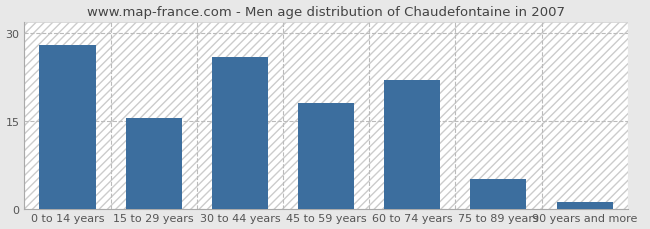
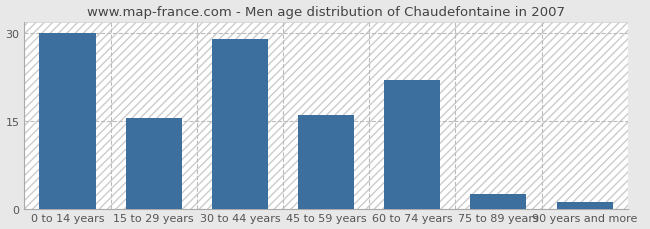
0 to 14 years: 28.0 -> 30.0
30 to 44 years: 26.0 -> 29.0
45 to 59 years: 18.0 -> 16.0
75 to 89 years: 5.0 -> 2.5
